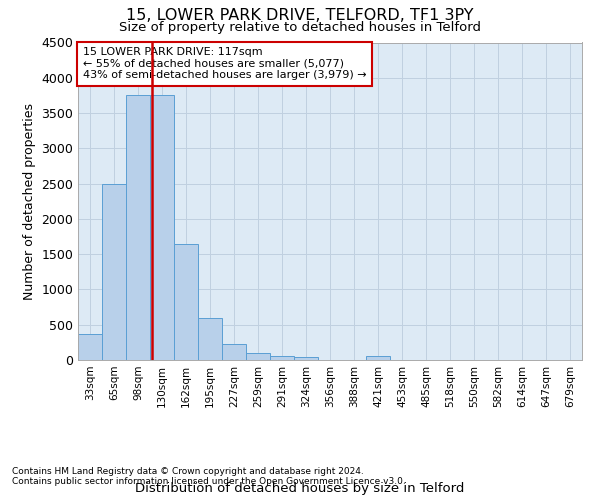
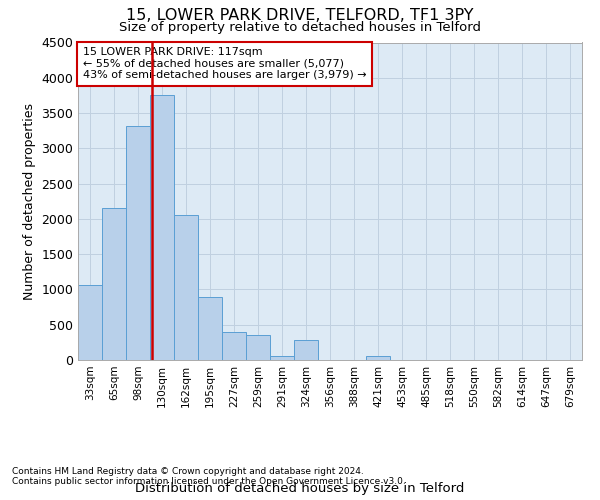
33sqm: 370 -> 1060
65sqm: 2500 -> 2160
98sqm: 3750 -> 3320
162sqm: 1640 -> 2060
195sqm: 600 -> 900
227sqm: 220 -> 400
259sqm: 100 -> 360
324sqm: 40 -> 280
